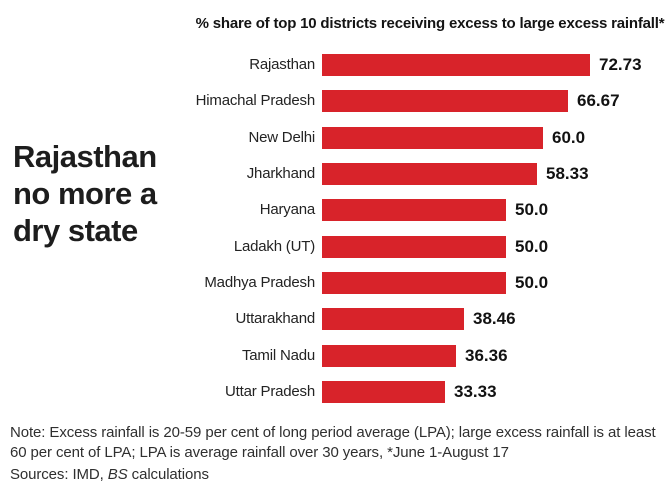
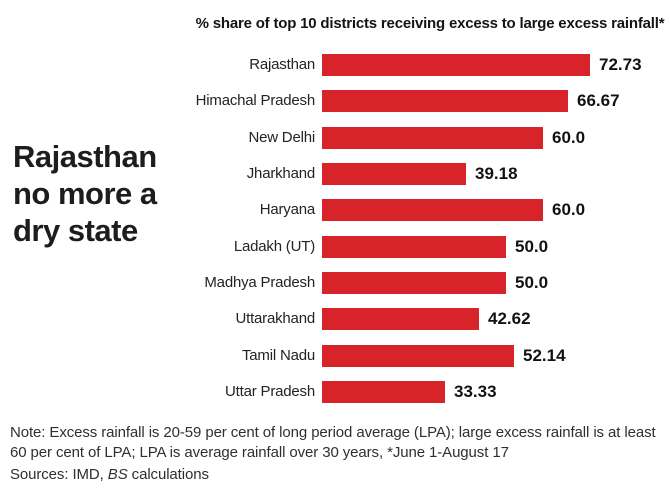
Jharkhand: 58.33 -> 39.18
Haryana: 50.0 -> 60.0
Uttarakhand: 38.46 -> 42.62
Tamil Nadu: 36.36 -> 52.14
